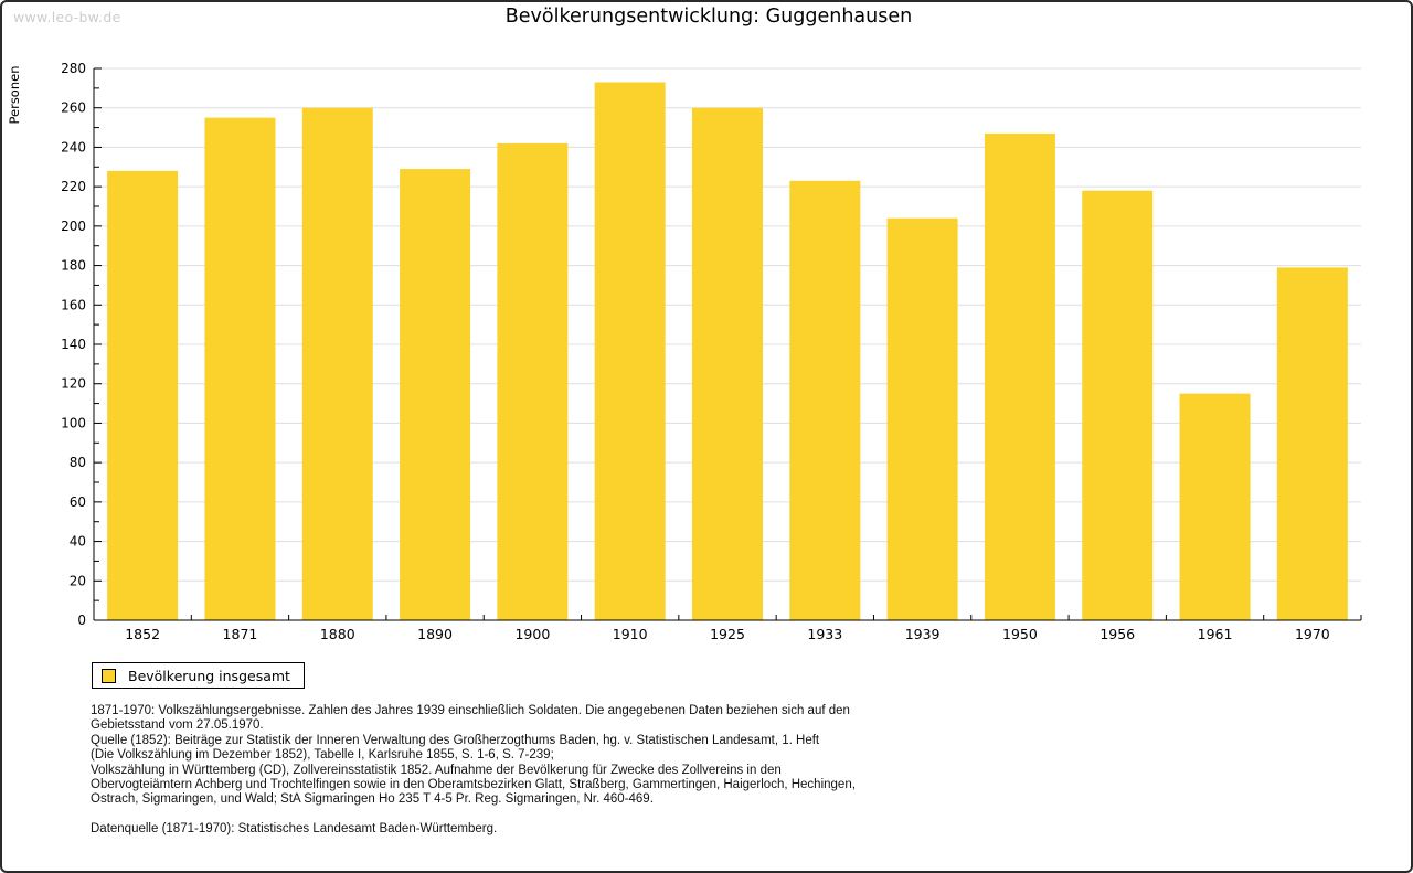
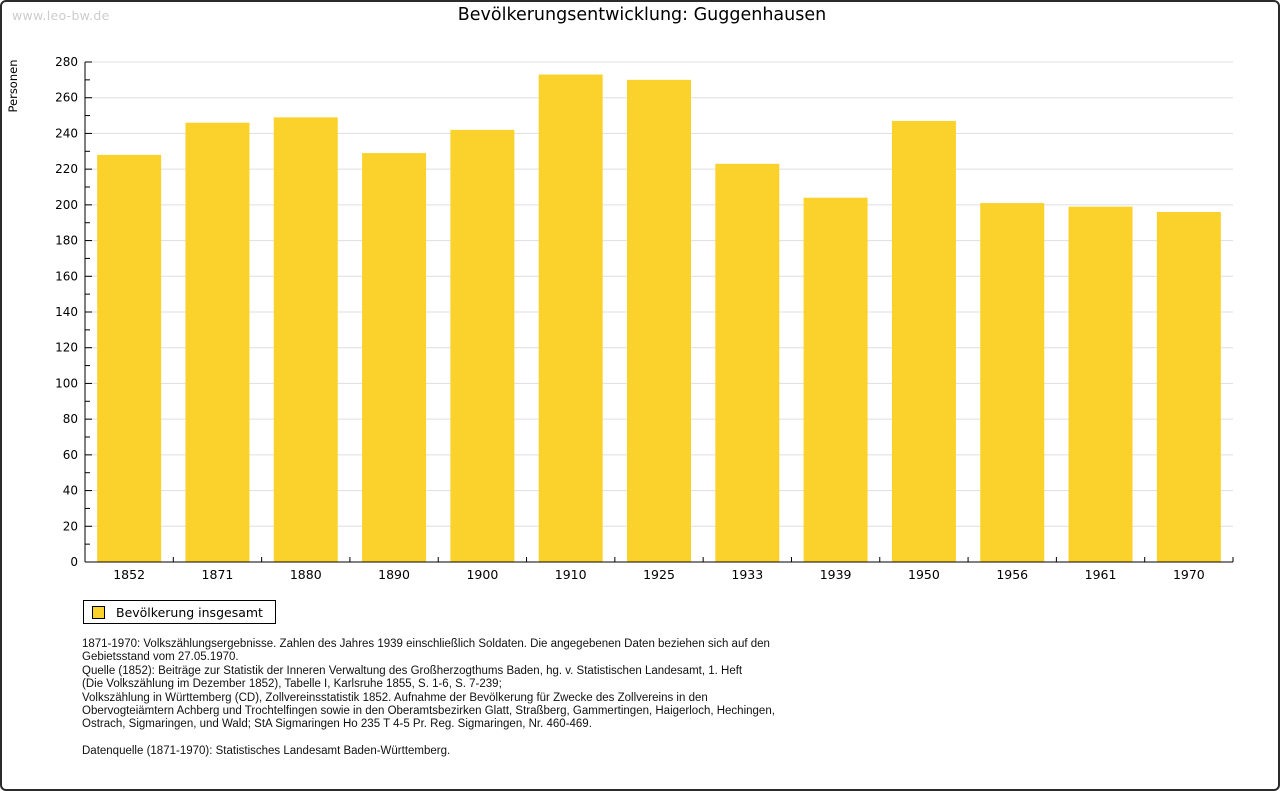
1871: 255 -> 246
1880: 260 -> 249
1925: 260 -> 270
1956: 218 -> 201
1961: 115 -> 199
1970: 179 -> 196
